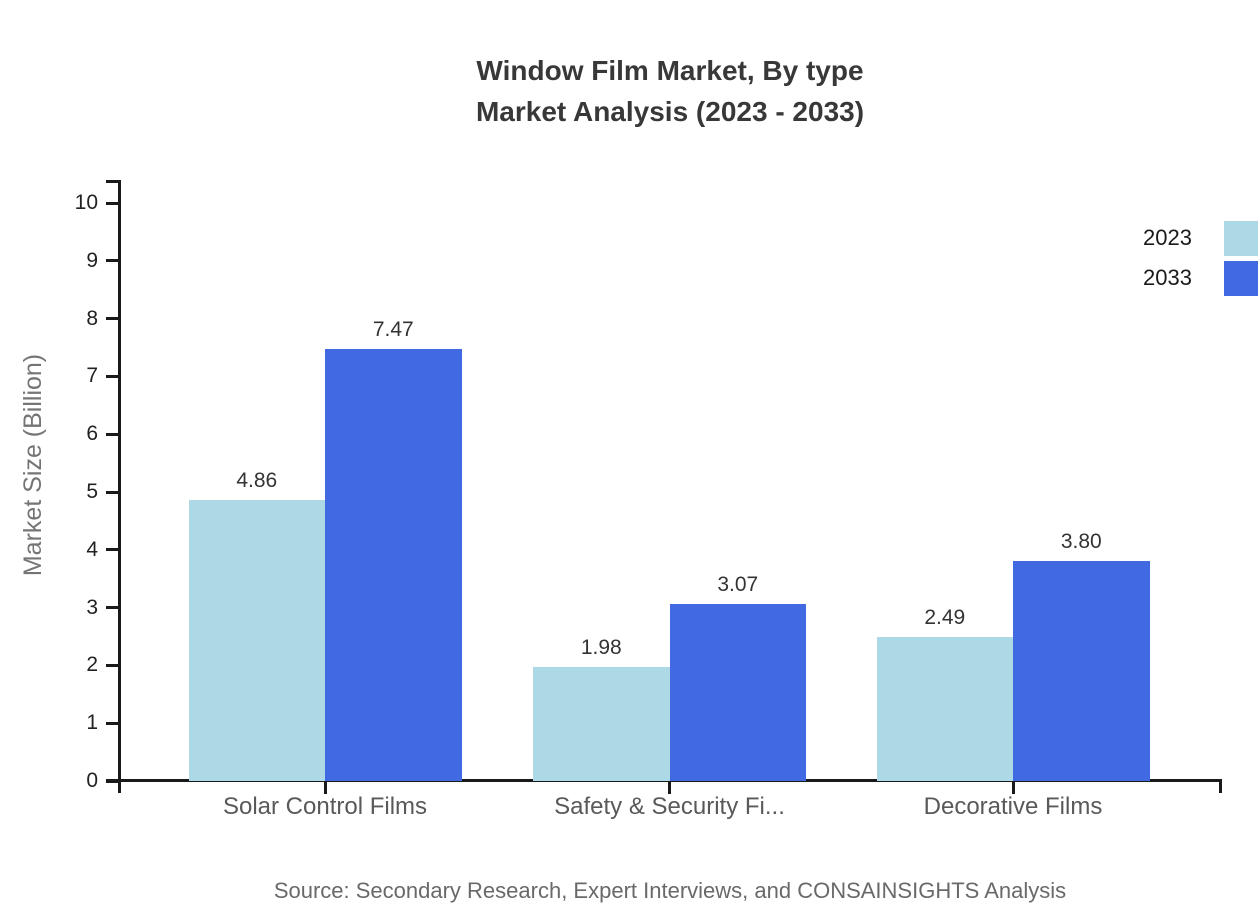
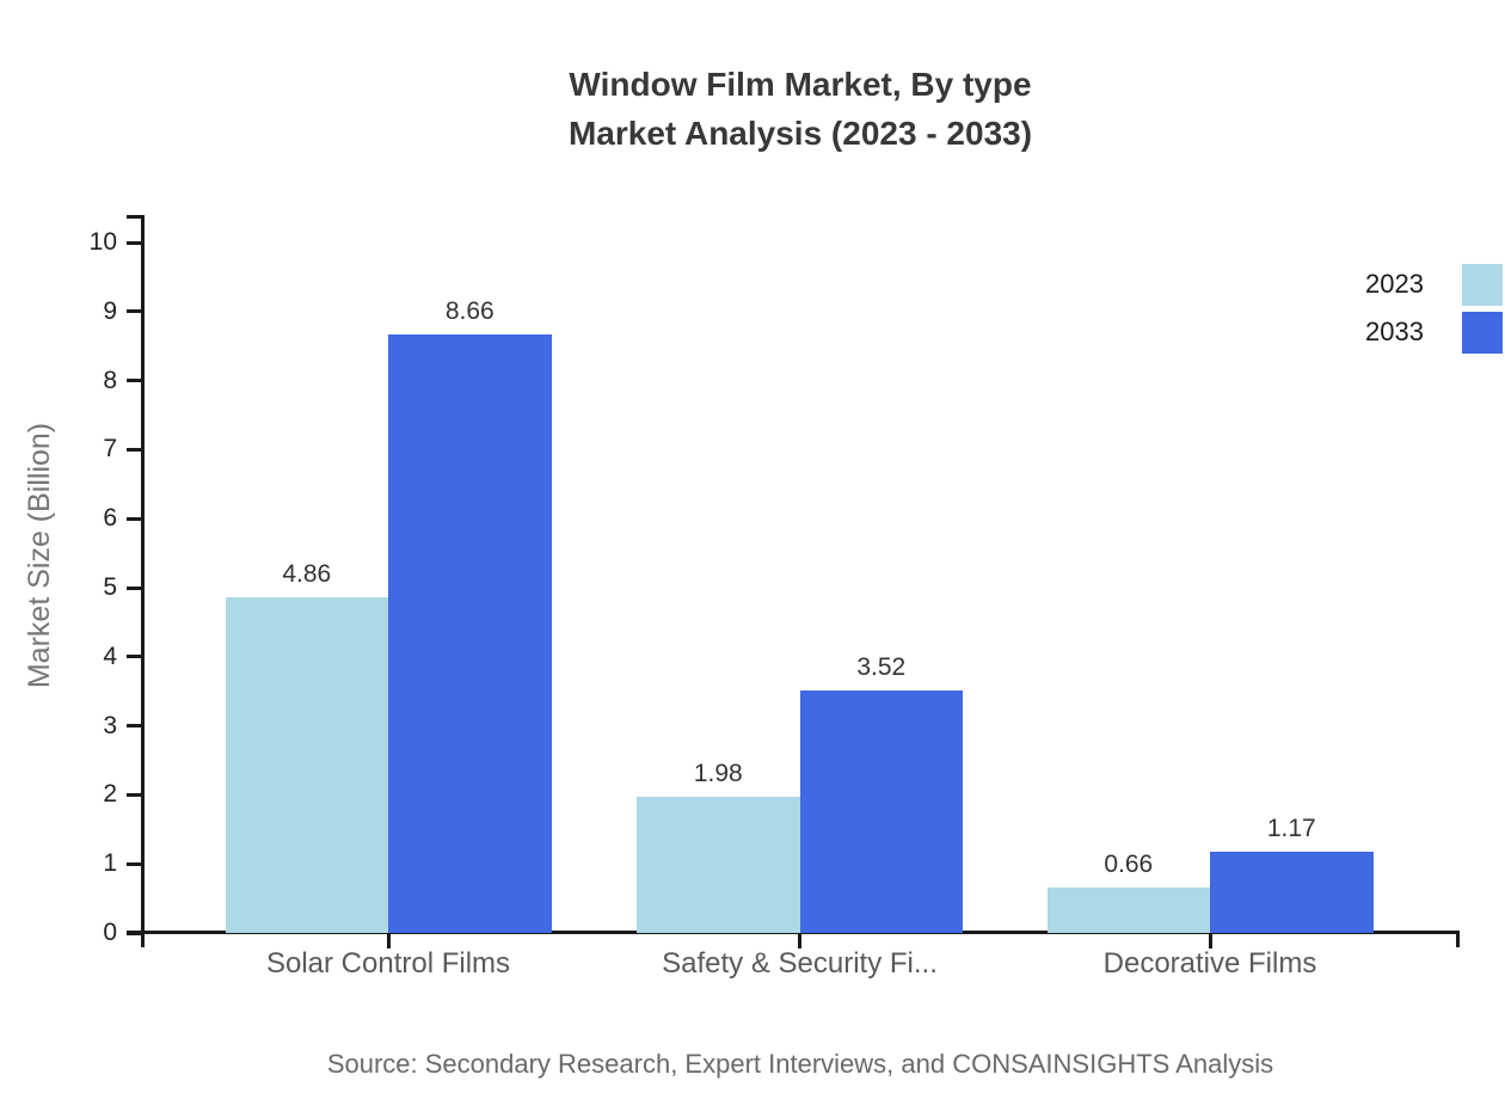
2033/Solar Control Films: 7.47 -> 8.66
2033/Safety & Security Fi...: 3.07 -> 3.52
2023/Decorative Films: 2.49 -> 0.66
2033/Decorative Films: 3.80 -> 1.17
